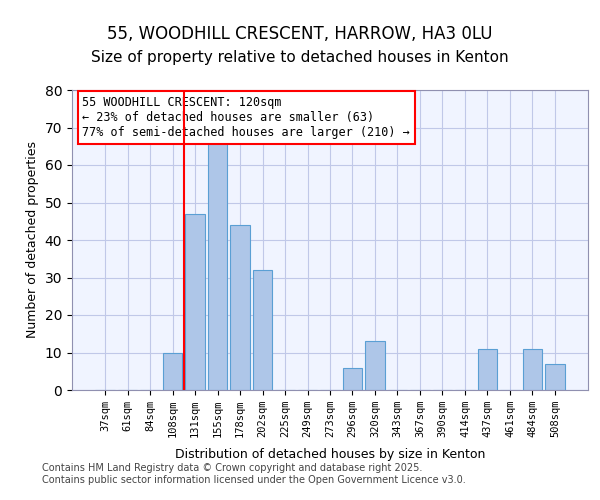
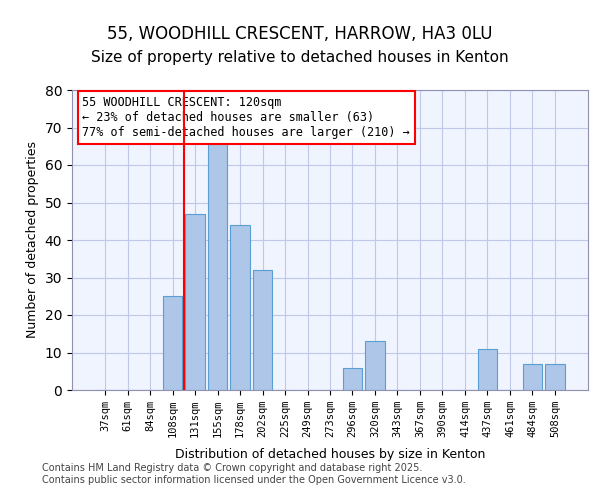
108sqm: 10 -> 25
484sqm: 11 -> 7
